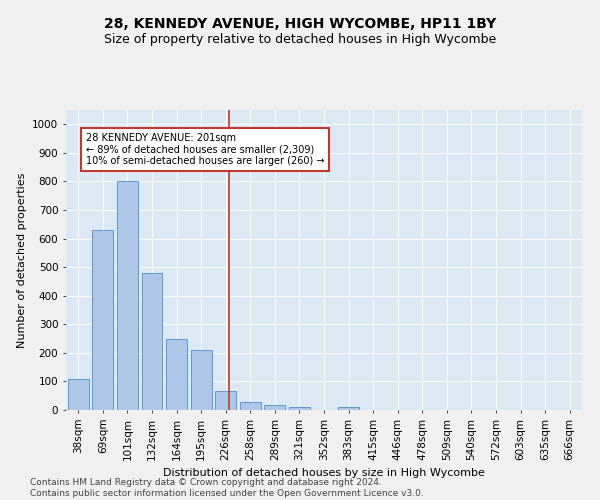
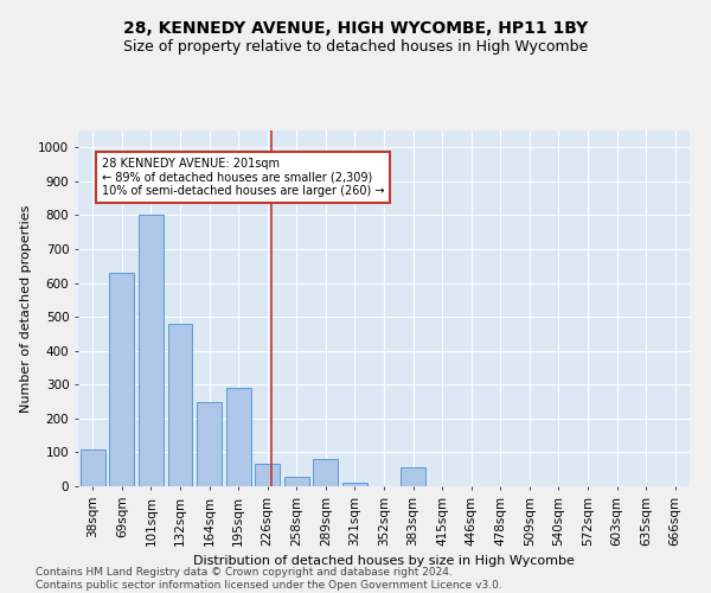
195sqm: 210 -> 290
289sqm: 18 -> 80
383sqm: 12 -> 55
